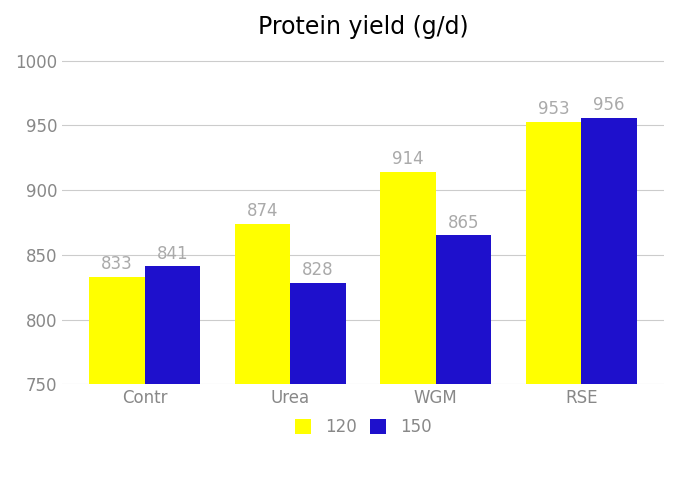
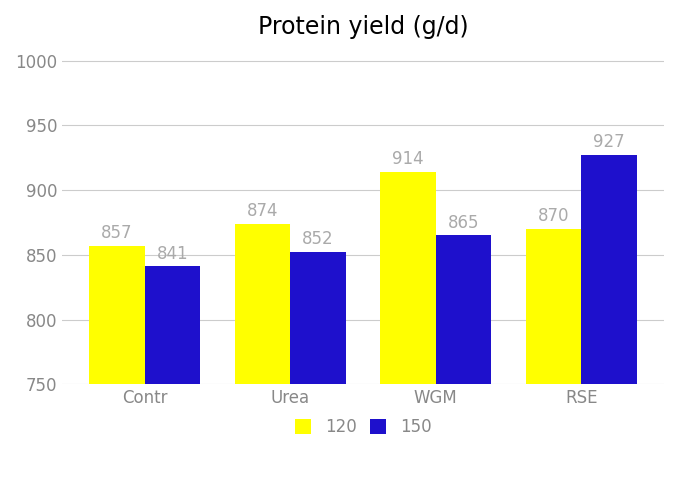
120/Contr: 833 -> 857
150/Urea: 828 -> 852
120/RSE: 953 -> 870
150/RSE: 956 -> 927
